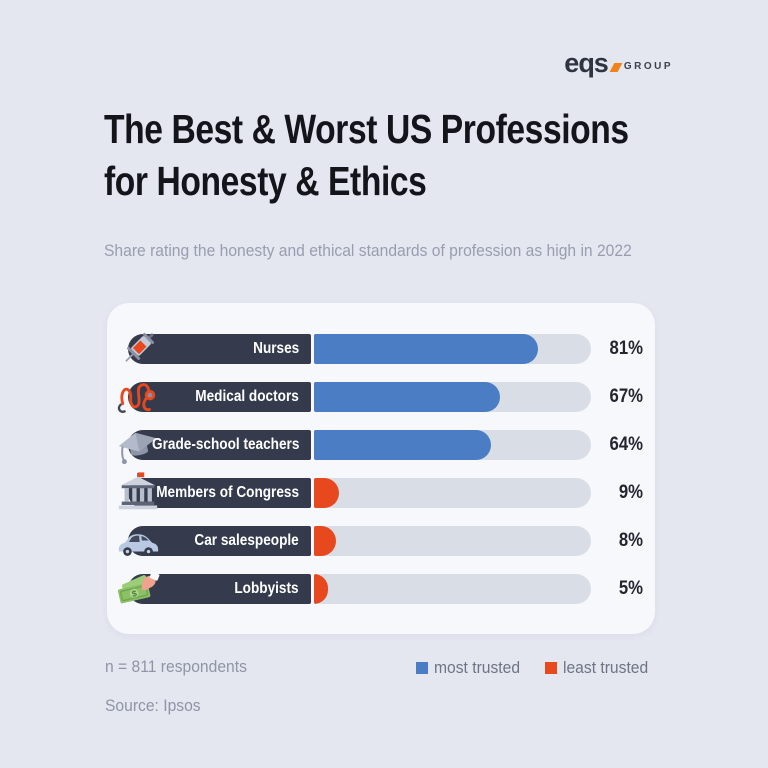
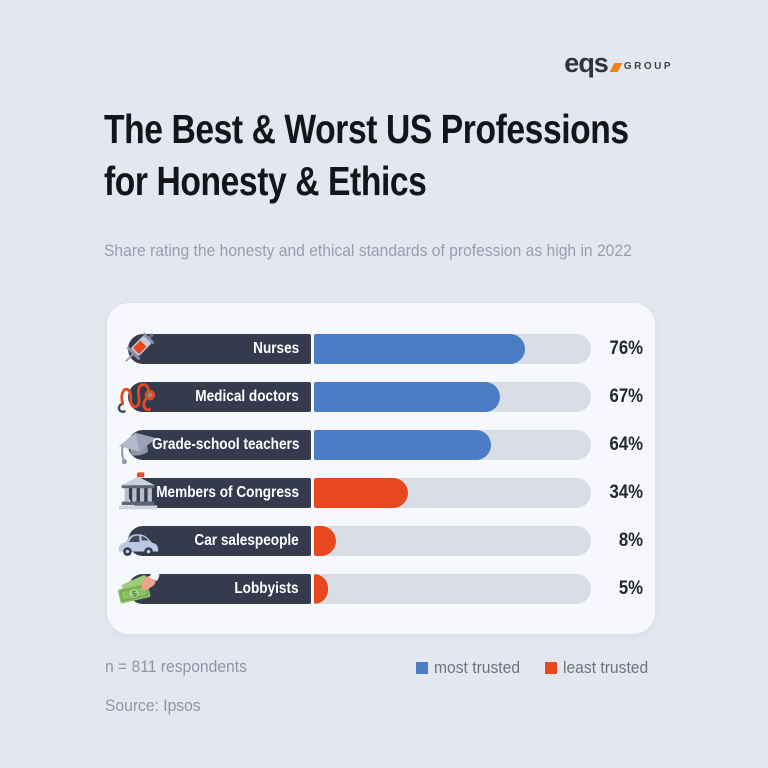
Nurses: 81% -> 76%
Members of Congress: 9% -> 34%
